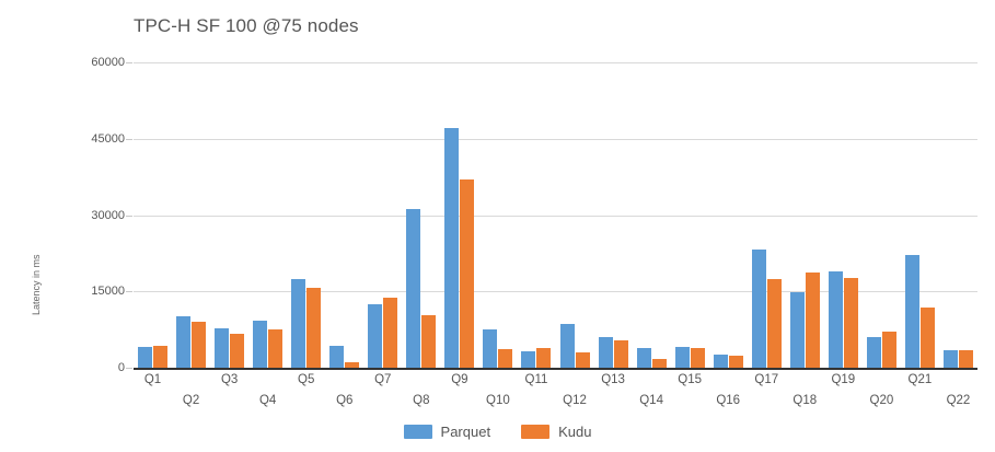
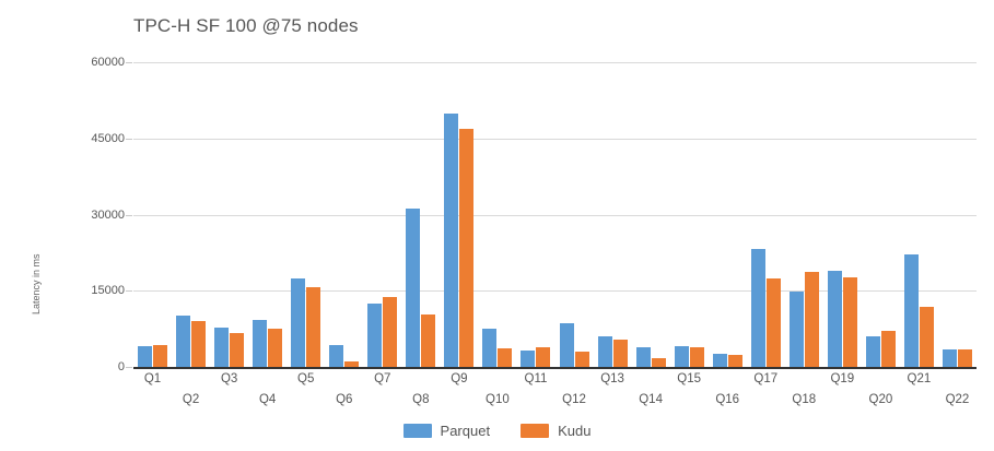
Parquet/Q9: 47000 -> 50000
Kudu/Q9: 37000 -> 47000
